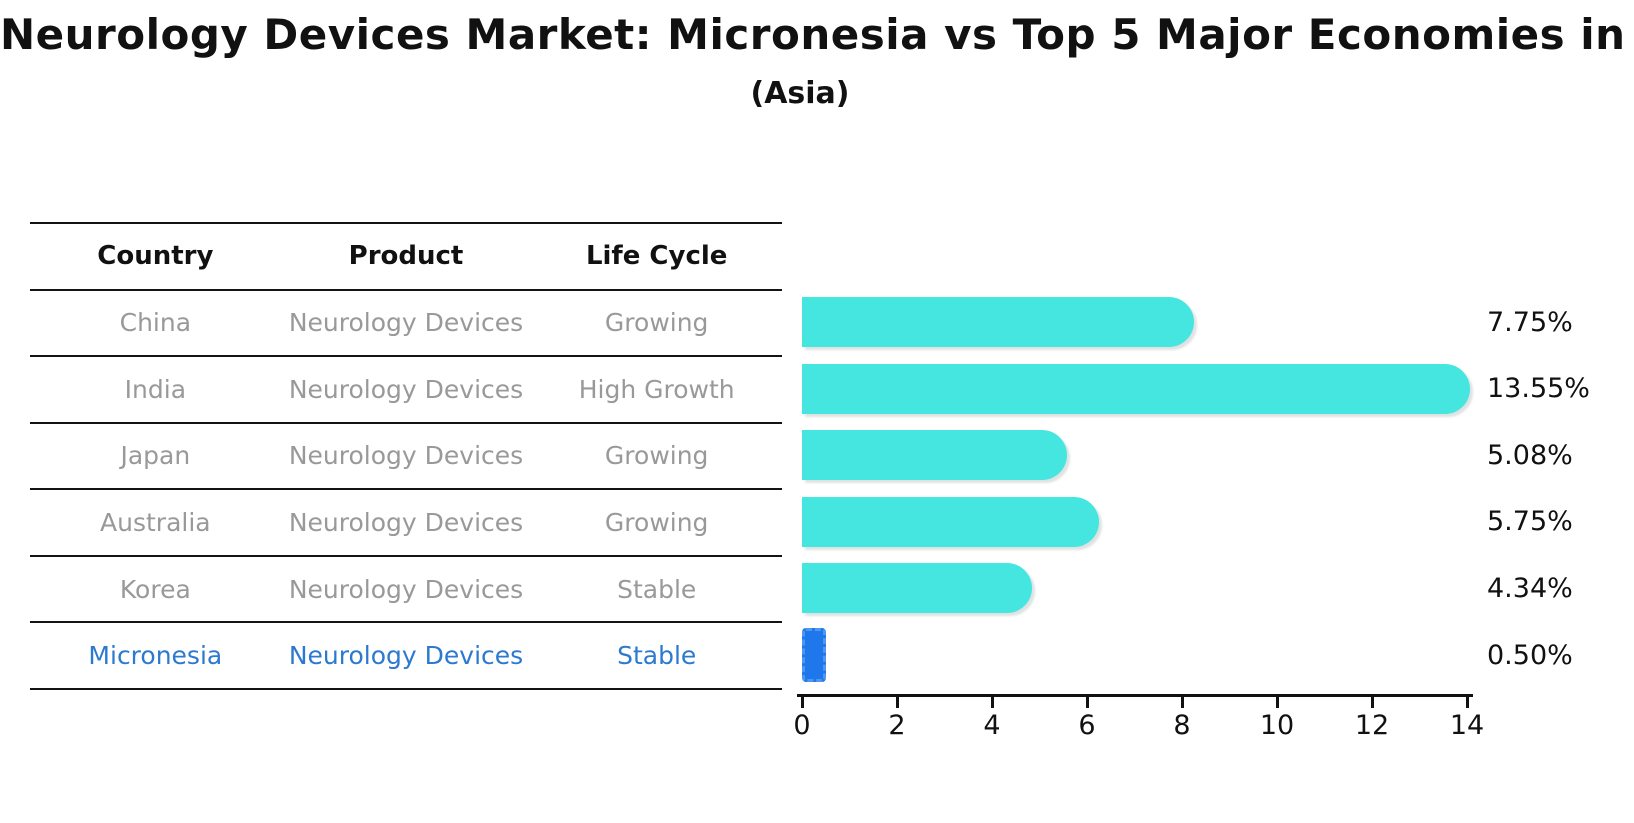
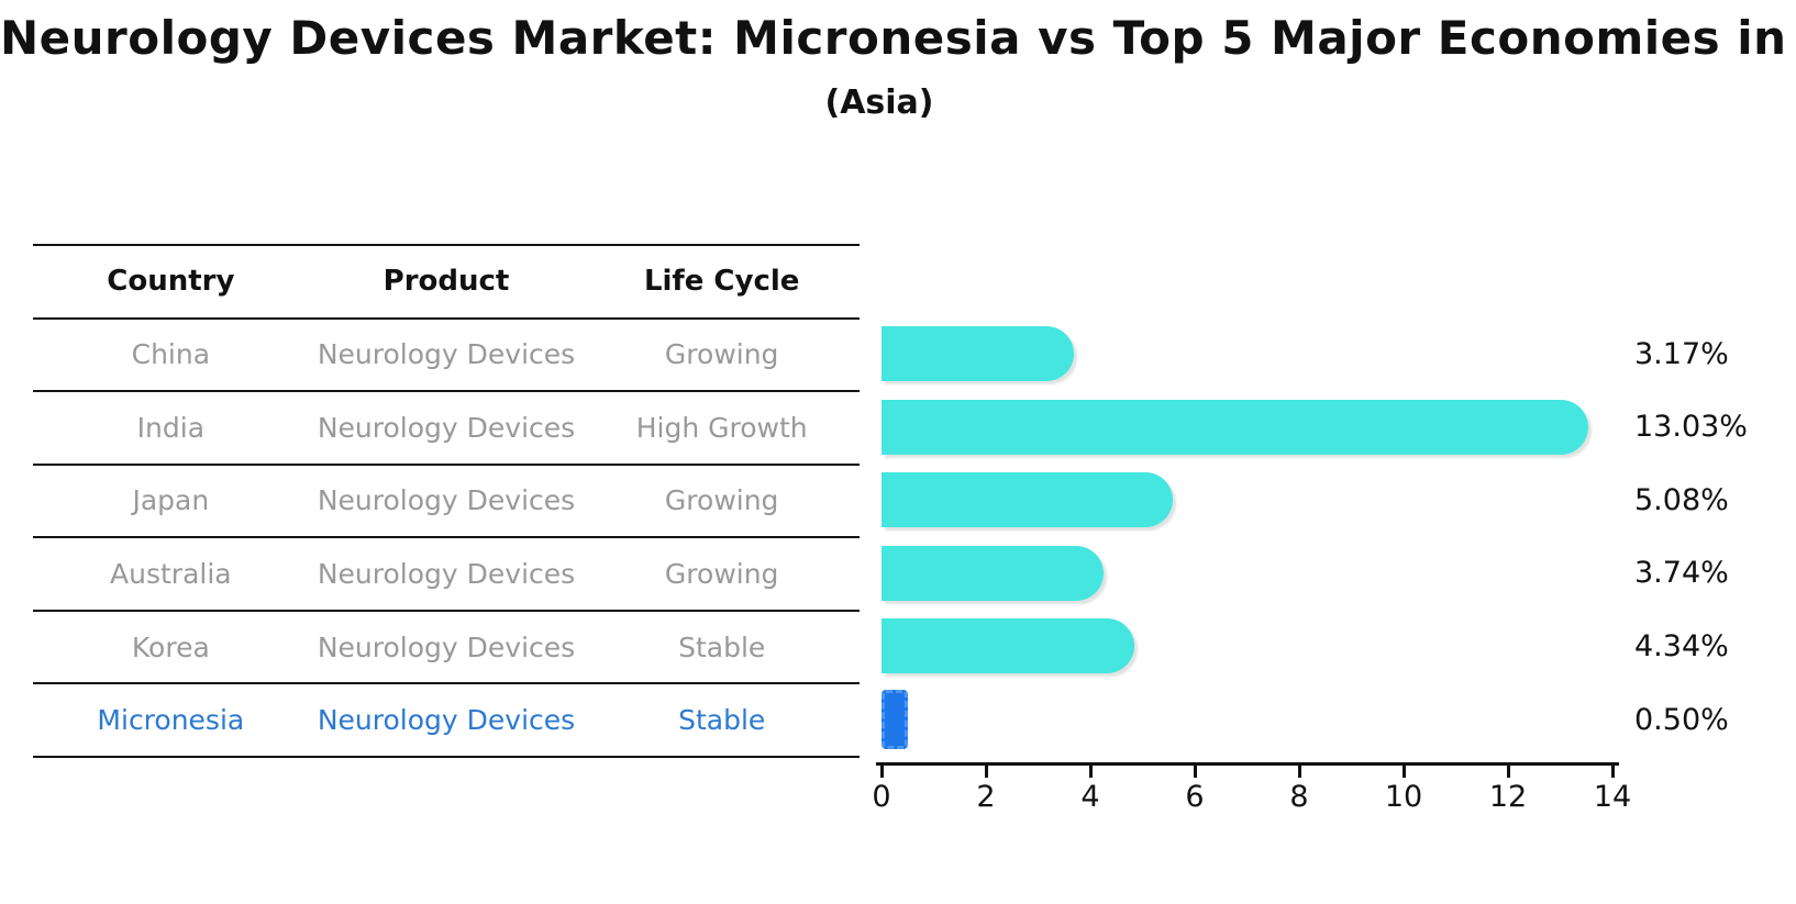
China: 7.75% -> 3.17%
India: 13.55% -> 13.03%
Australia: 5.75% -> 3.74%
